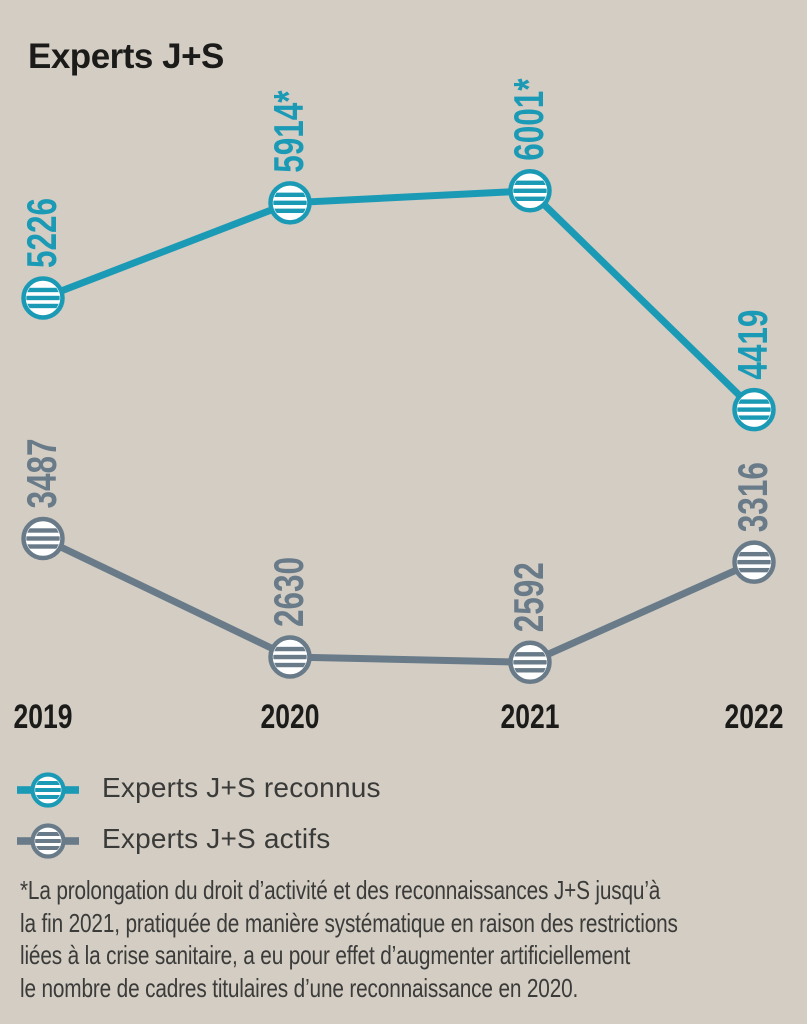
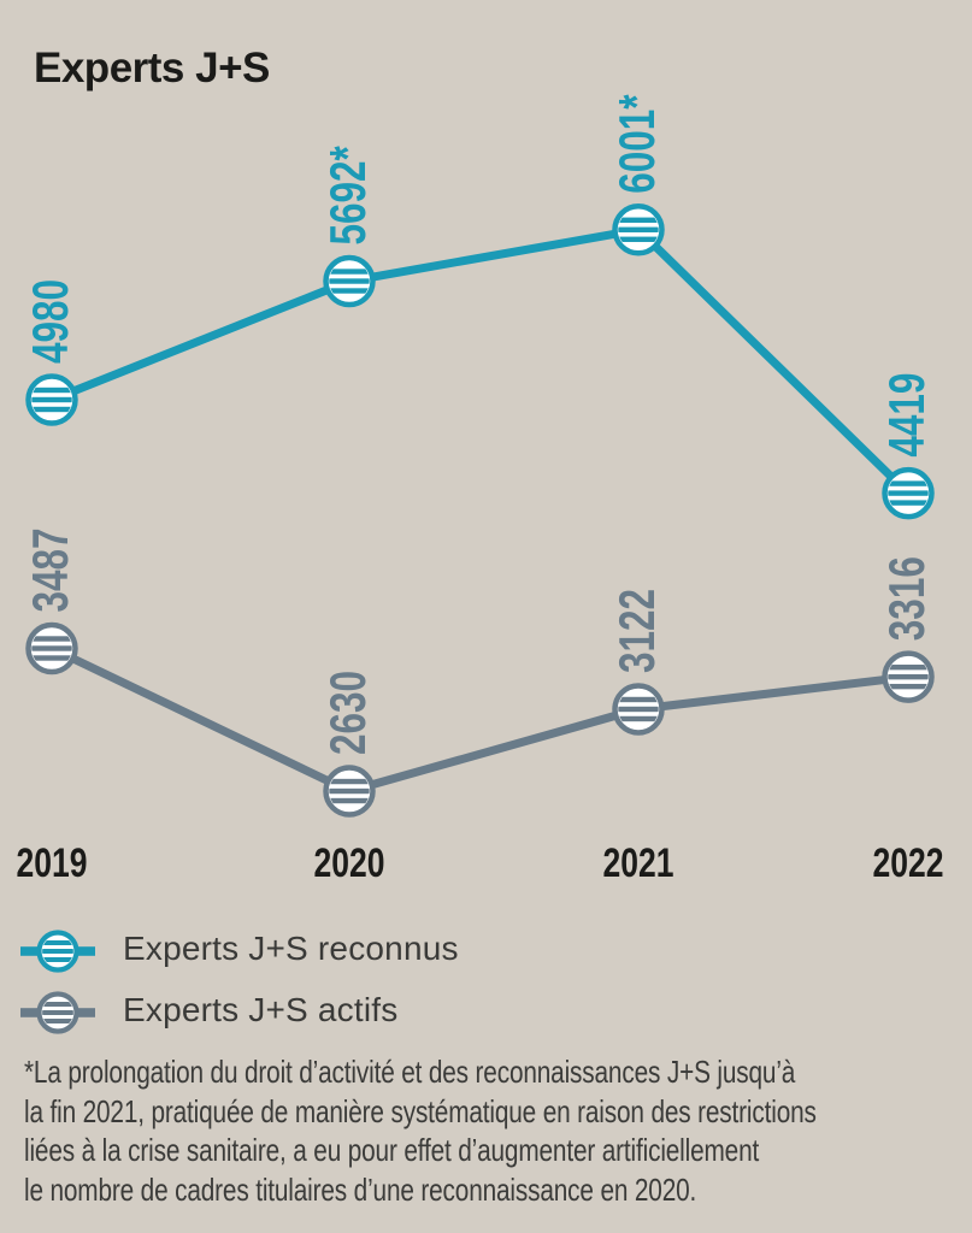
Experts J+S reconnus/2019: 5226 -> 4980
Experts J+S reconnus/2020: 5914 -> 5692
Experts J+S actifs/2021: 2592 -> 3122
